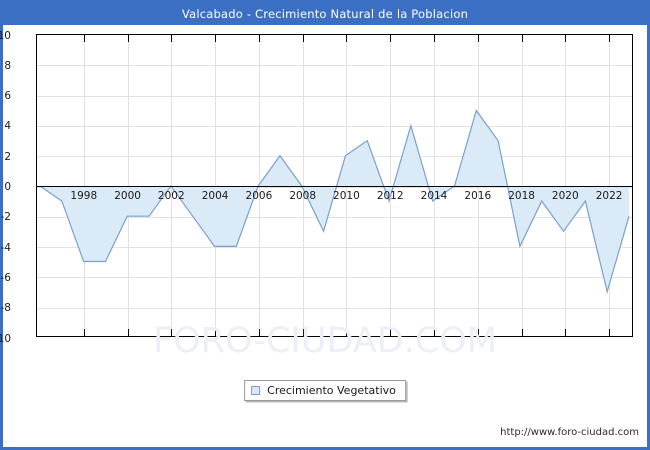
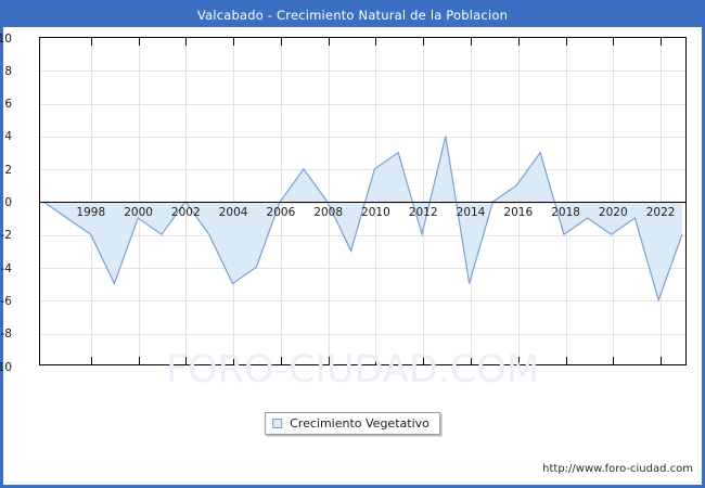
1998: -5 -> -2
2000: -2 -> -1
2004: -4 -> -5
2012: -1 -> -2
2014: -1 -> -5
2016: 5 -> 1
2018: -4 -> -2
2020: -3 -> -2
2022: -7 -> -6
